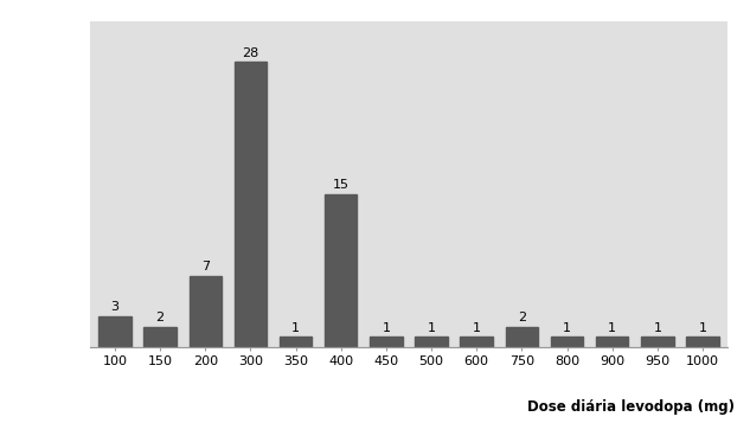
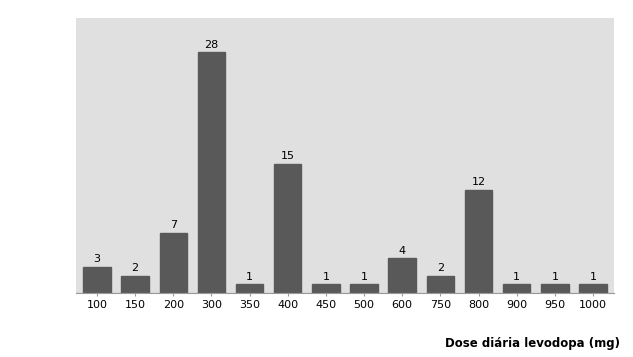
600: 1 -> 4
800: 1 -> 12
